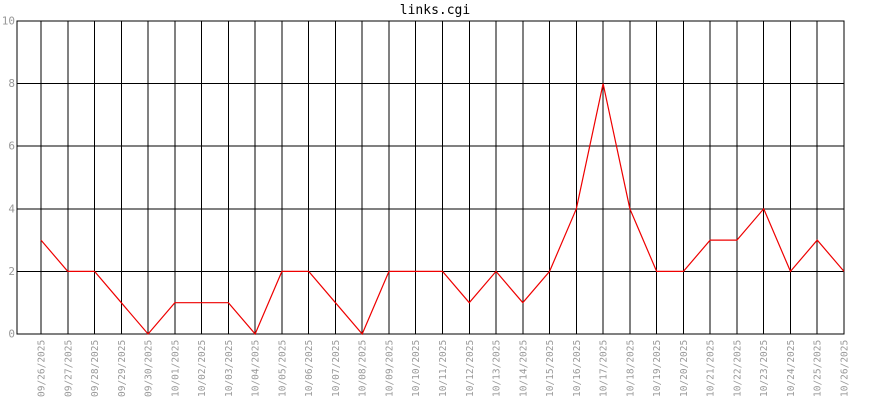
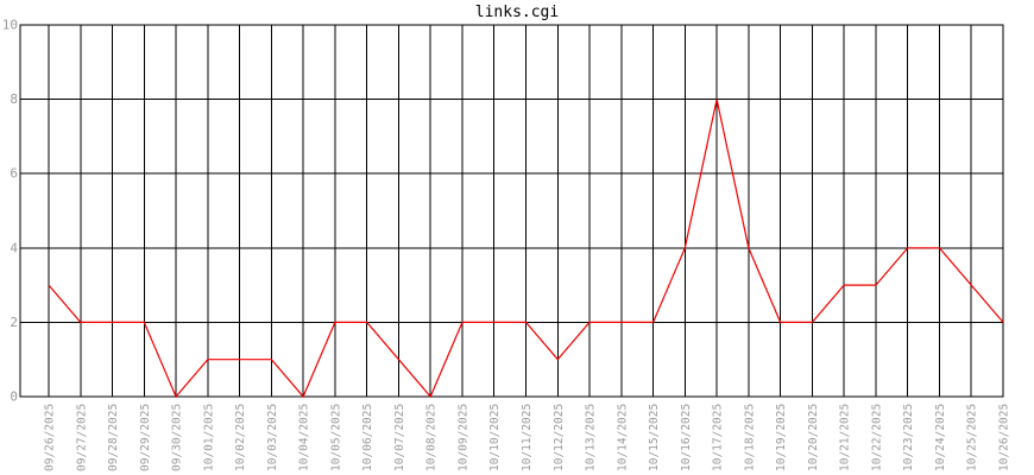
09/29/2025: 1 -> 2
10/14/2025: 1 -> 2
10/24/2025: 2 -> 4
